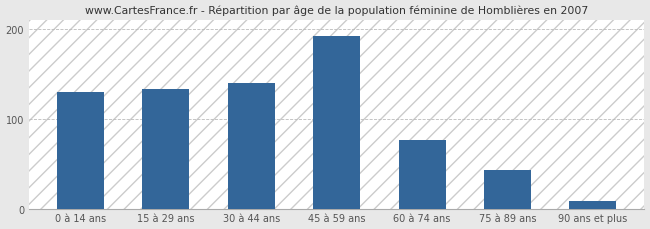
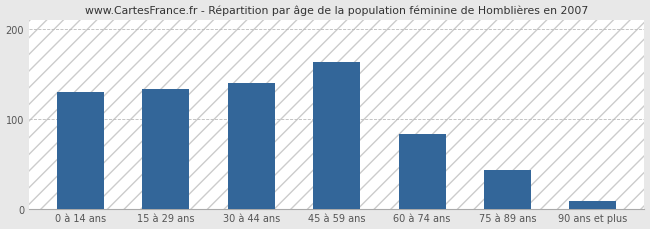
45 à 59 ans: 192 -> 163
60 à 74 ans: 76 -> 83
